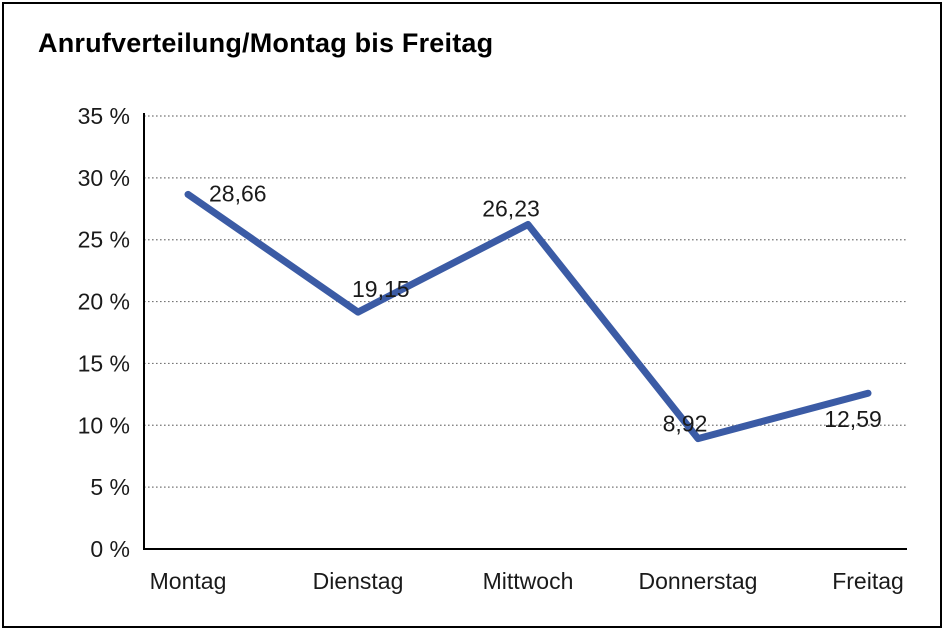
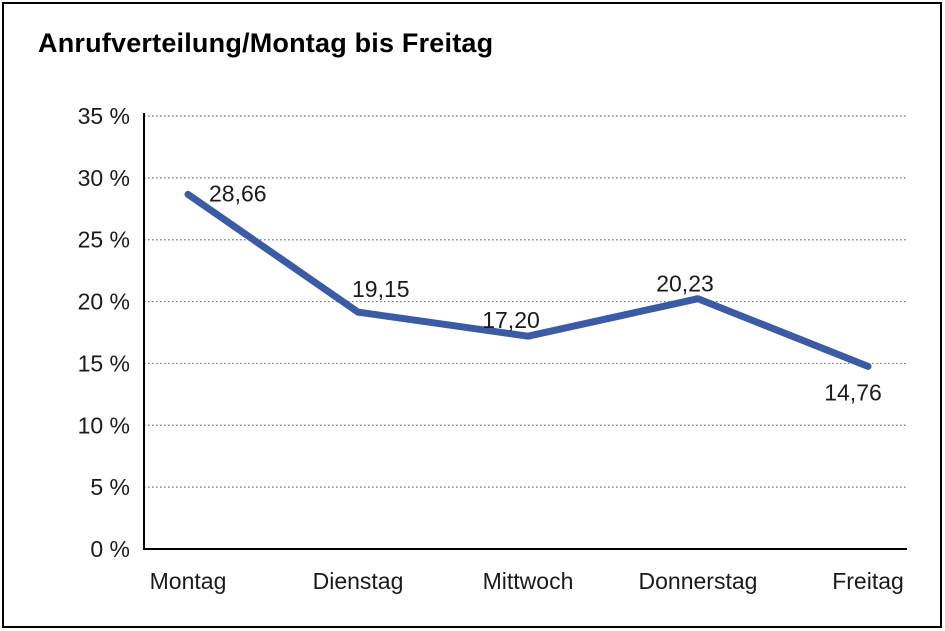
Mittwoch: 26,23 -> 17,20
Donnerstag: 8,92 -> 20,23
Freitag: 12,59 -> 14,76
